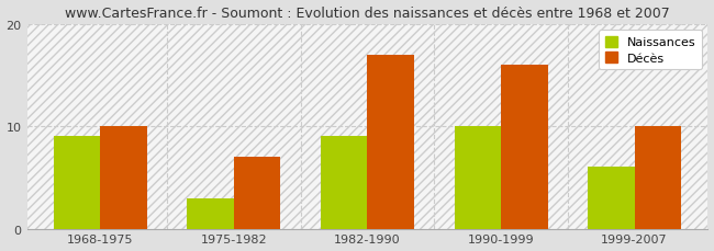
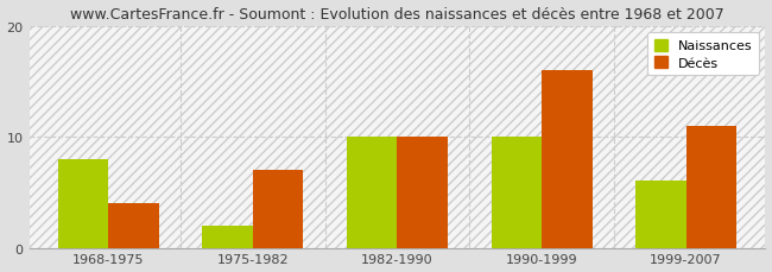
Naissances/1968-1975: 9 -> 8
Décès/1968-1975: 10 -> 4
Naissances/1975-1982: 3 -> 2
Naissances/1982-1990: 9 -> 10
Décès/1982-1990: 17 -> 10
Décès/1999-2007: 10 -> 11
